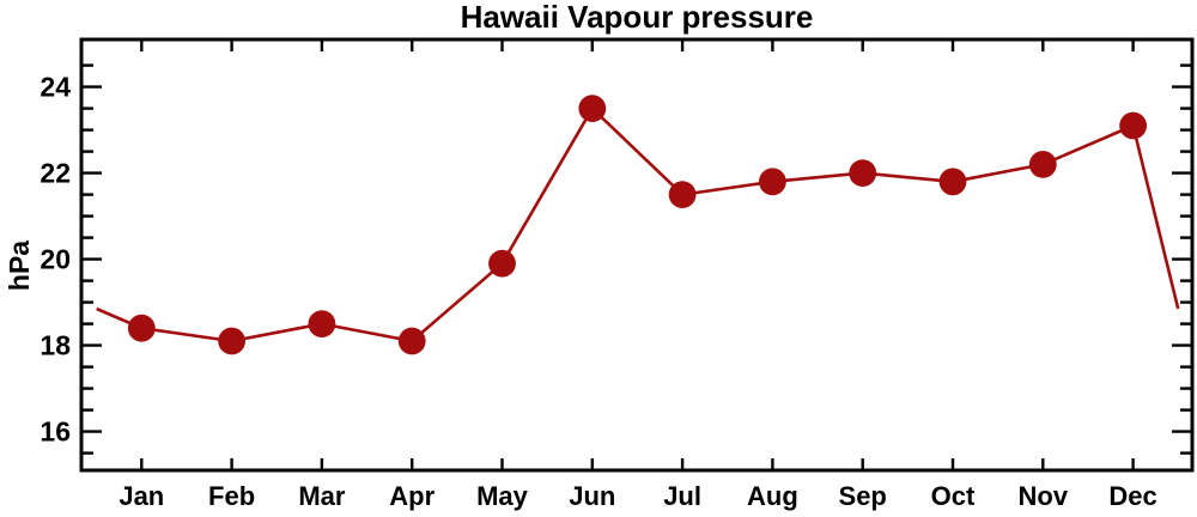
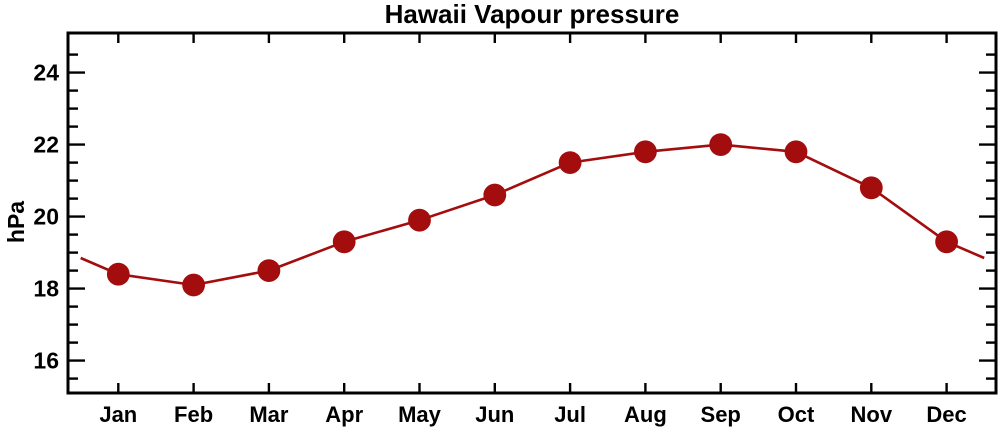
Apr: 18.1 -> 19.3
Jun: 23.5 -> 20.6
Nov: 22.2 -> 20.8
Dec: 23.1 -> 19.3
